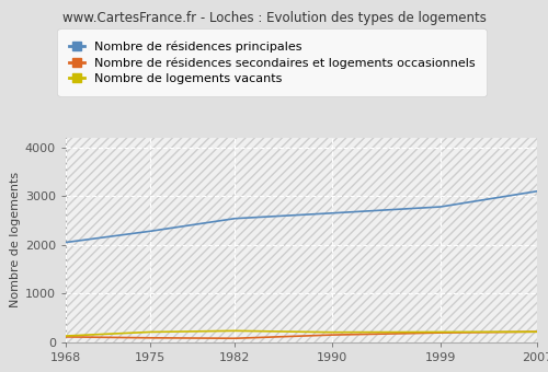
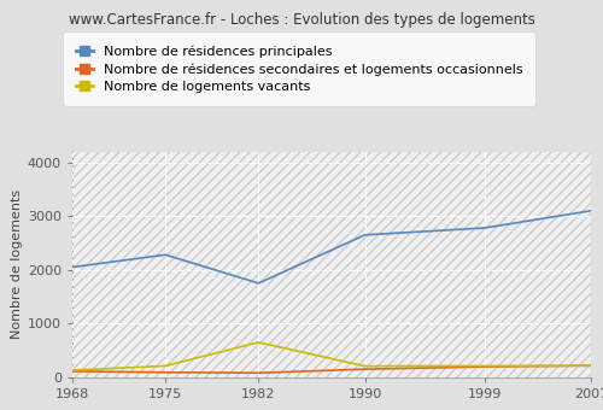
Nombre de résidences principales/1982: 2540 -> 1750
Nombre de logements vacants/1982: 240 -> 650
